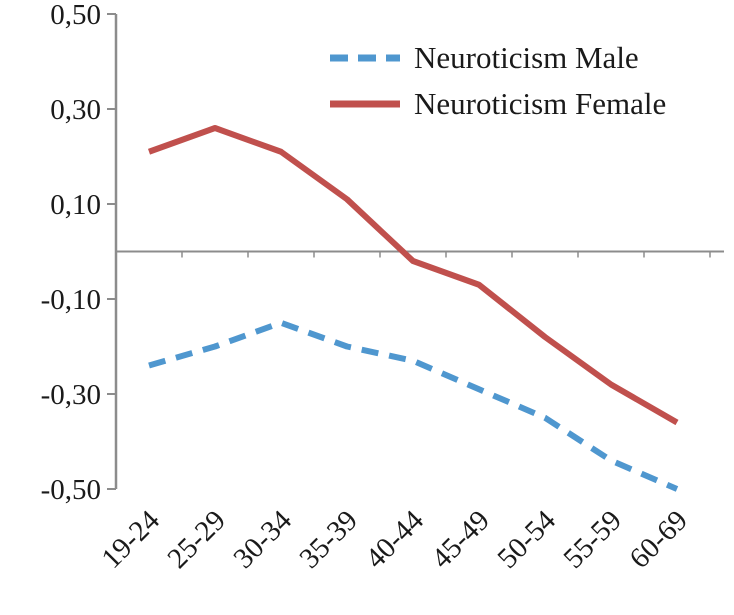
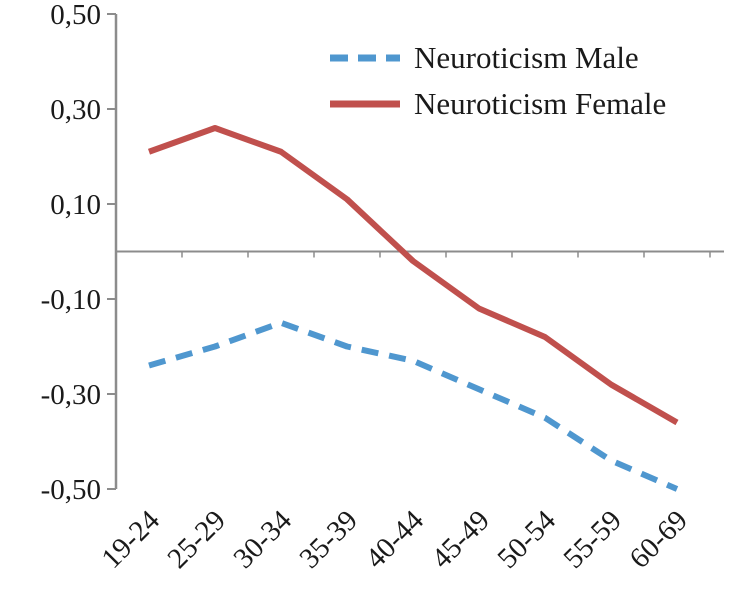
Neuroticism Female/45-49: -0,07 -> -0,12
